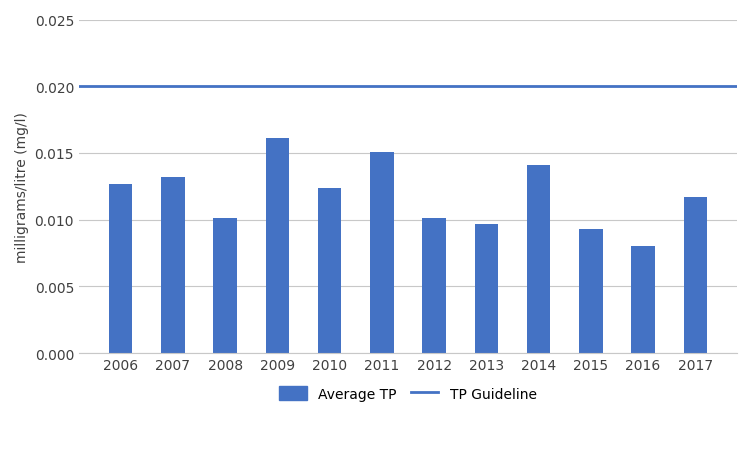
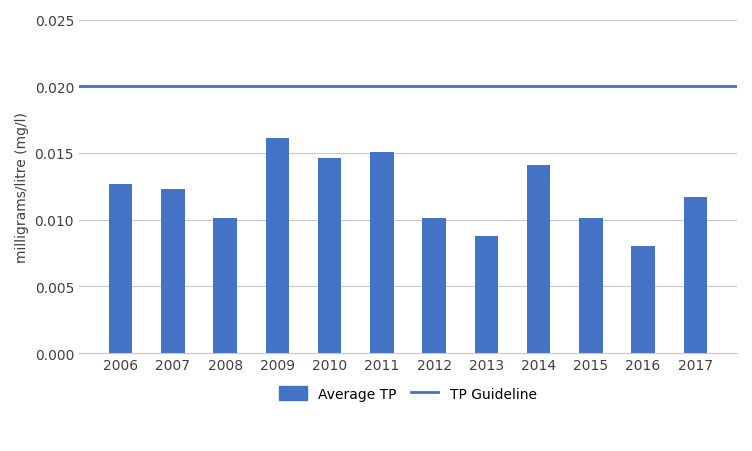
2007: 0.0132 -> 0.0123
2010: 0.0124 -> 0.0146
2013: 0.0097 -> 0.0088
2015: 0.0093 -> 0.0101
